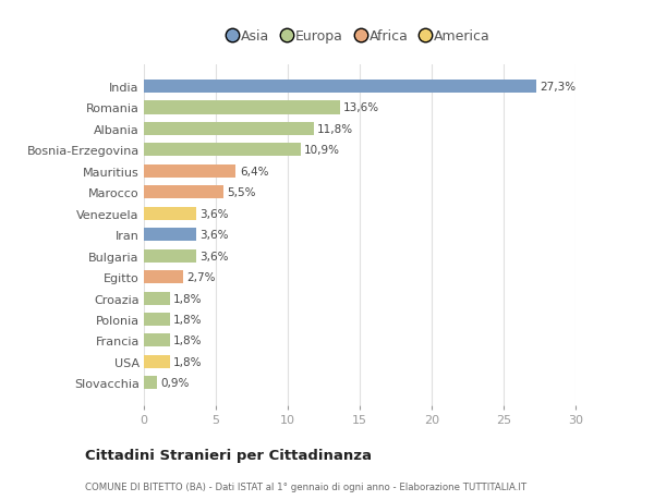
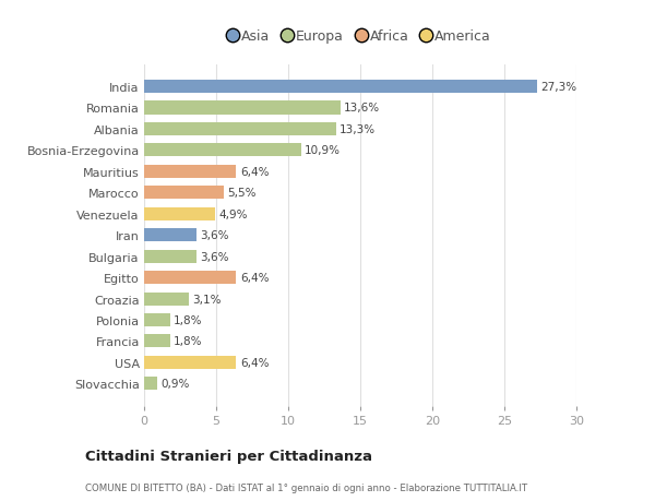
Albania: 11,8% -> 13,3%
Venezuela: 3,6% -> 4,9%
Egitto: 2,7% -> 6,4%
Croazia: 1,8% -> 3,1%
USA: 1,8% -> 6,4%
